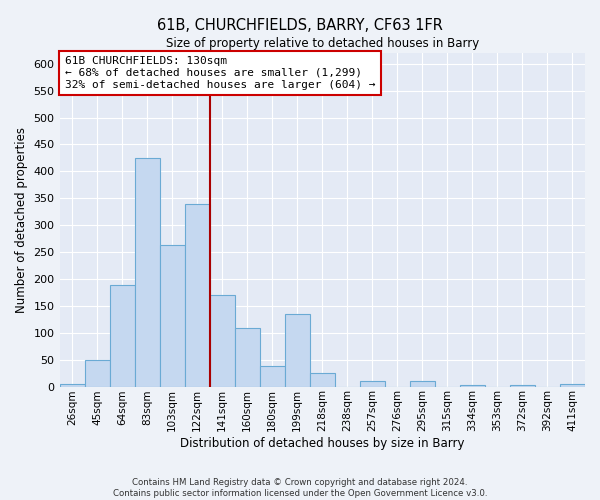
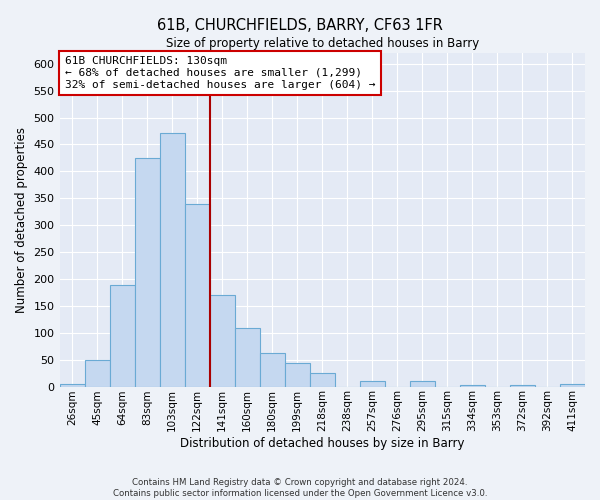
103sqm: 264 -> 472
180sqm: 38 -> 62
199sqm: 134 -> 44
